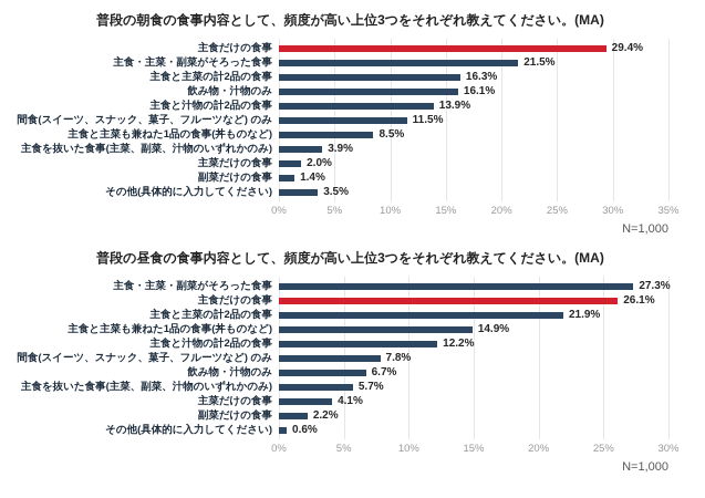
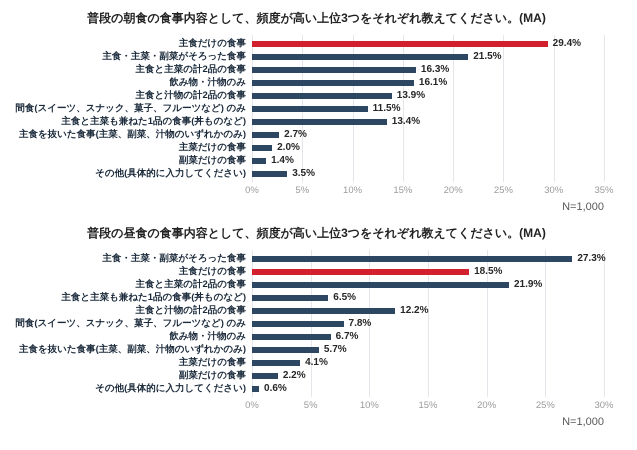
普段の朝食の食事内容として、頻度が高い上位3つをそれぞれ教えてください。(MA)/主食と主菜も兼ねた1品の食事(丼ものなど): 8.5% -> 13.4%
普段の朝食の食事内容として、頻度が高い上位3つをそれぞれ教えてください。(MA)/主食を抜いた食事(主菜、副菜、汁物のいずれかのみ): 3.9% -> 2.7%
普段の昼食の食事内容として、頻度が高い上位3つをそれぞれ教えてください。(MA)/主食だけの食事: 26.1% -> 18.5%
普段の昼食の食事内容として、頻度が高い上位3つをそれぞれ教えてください。(MA)/主食と主菜も兼ねた1品の食事(丼ものなど): 14.9% -> 6.5%
